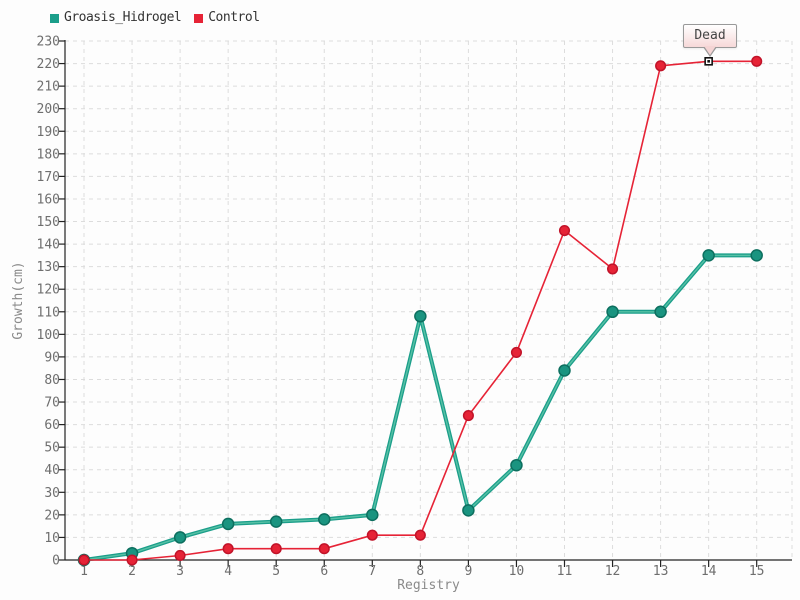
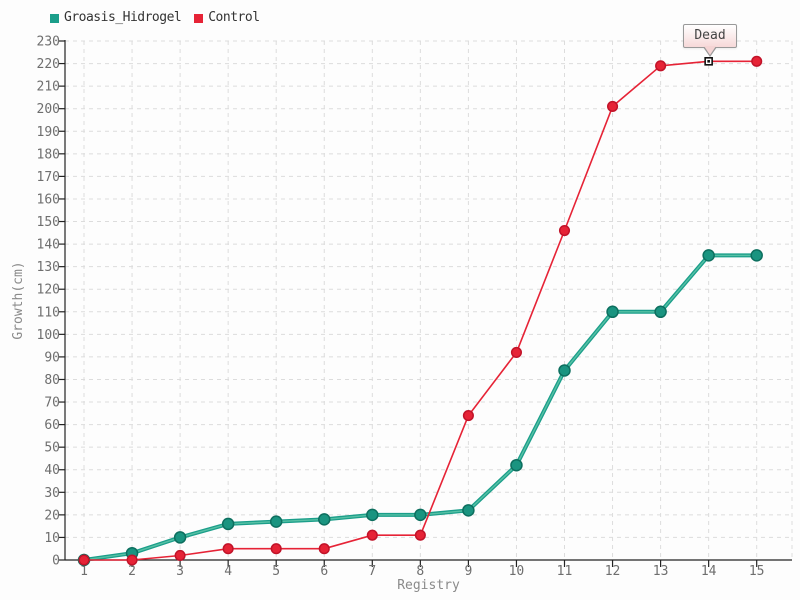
Groasis_Hidrogel/8: 108 -> 20
Control/12: 129 -> 201
